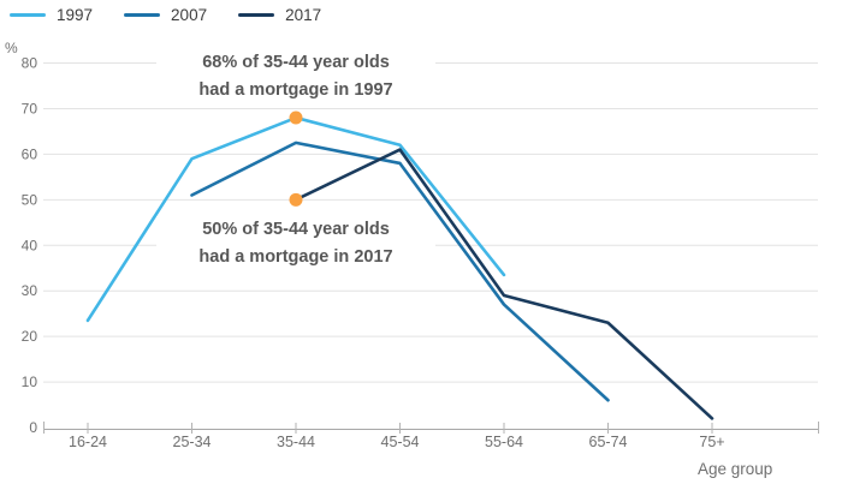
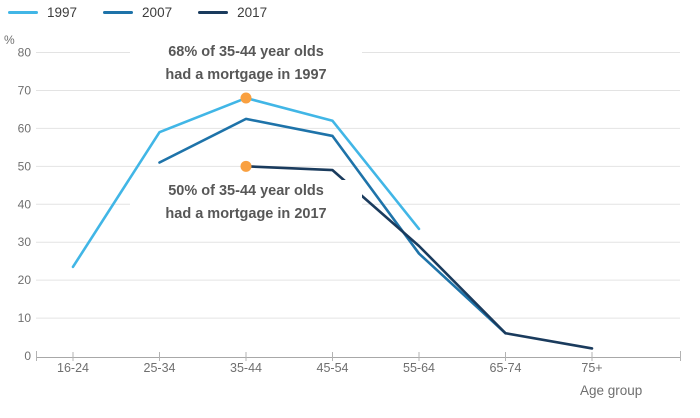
2017/45-54: 61 -> 49
2017/65-74: 23 -> 6
